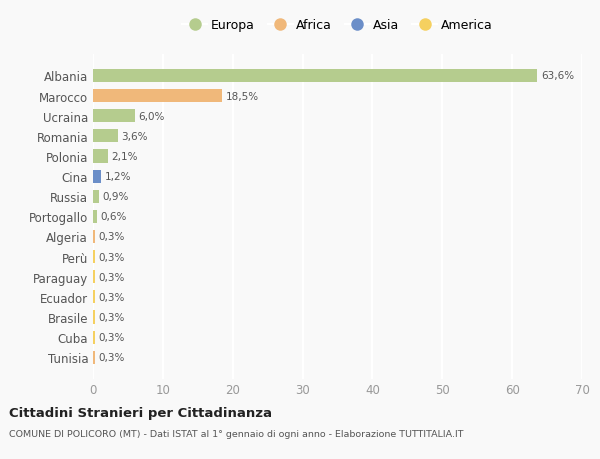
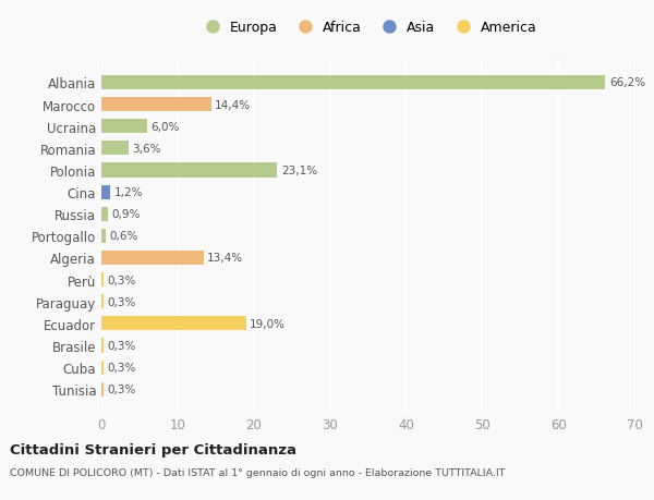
Albania: 63,6% -> 66,2%
Marocco: 18,5% -> 14,4%
Polonia: 2,1% -> 23,1%
Algeria: 0,3% -> 13,4%
Ecuador: 0,3% -> 19,0%
